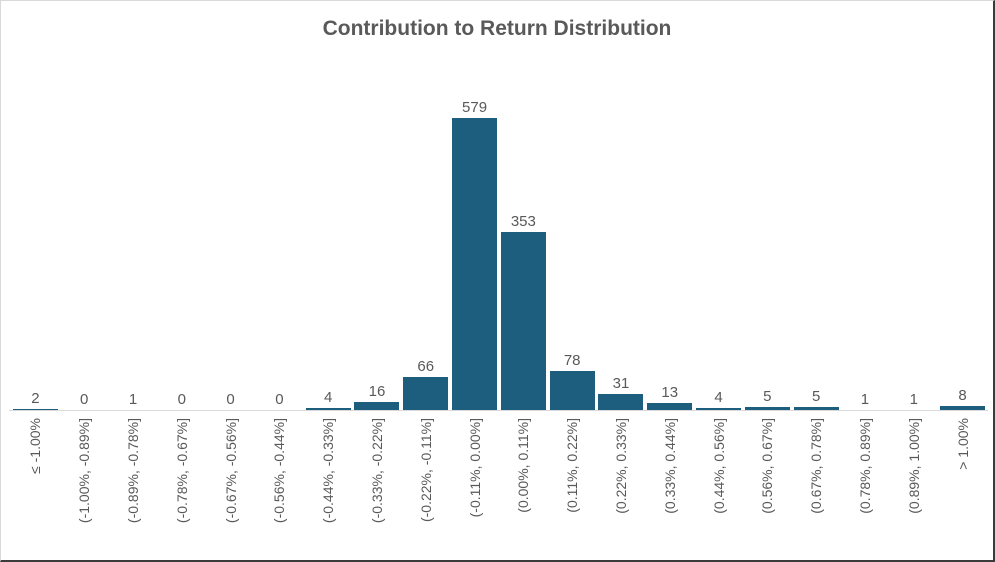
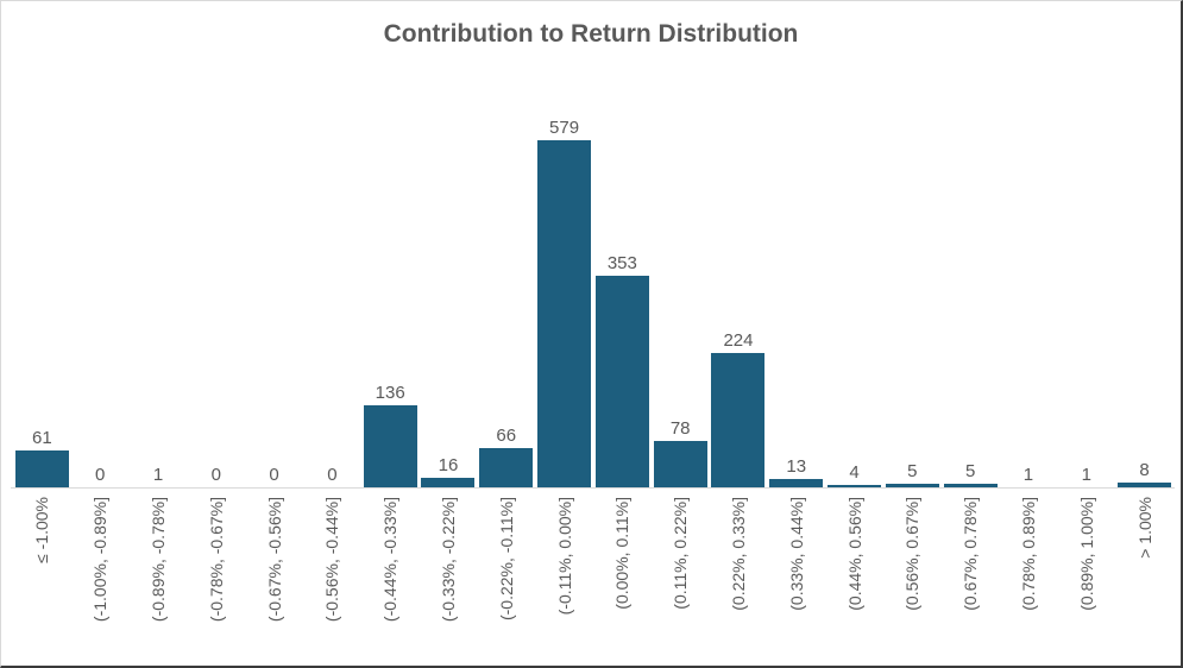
≤ -1.00%: 2 -> 61
(-0.44%, -0.33%]: 4 -> 136
(0.22%, 0.33%]: 31 -> 224
